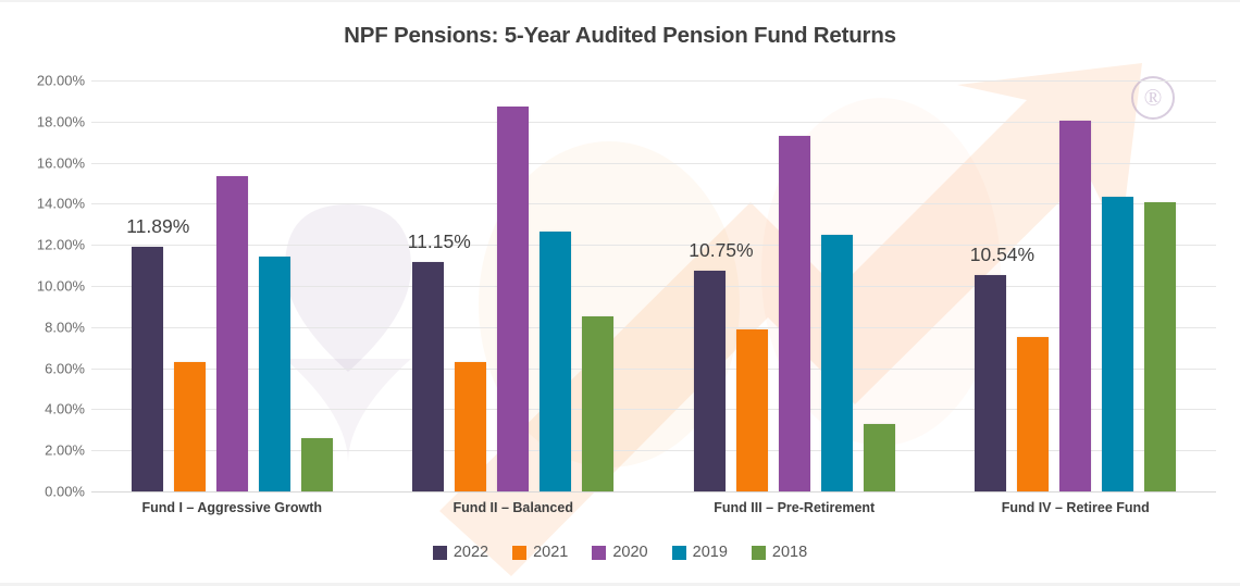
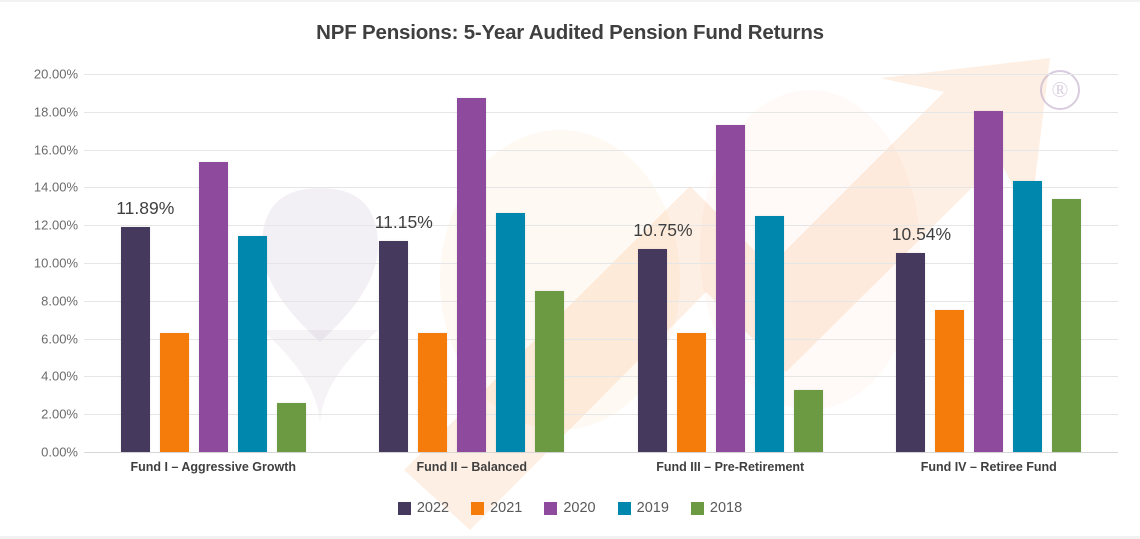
2021/Fund III – Pre-Retirement: 7.9% -> 6.3%
2018/Fund IV – Retiree Fund: 14.1% -> 13.4%
